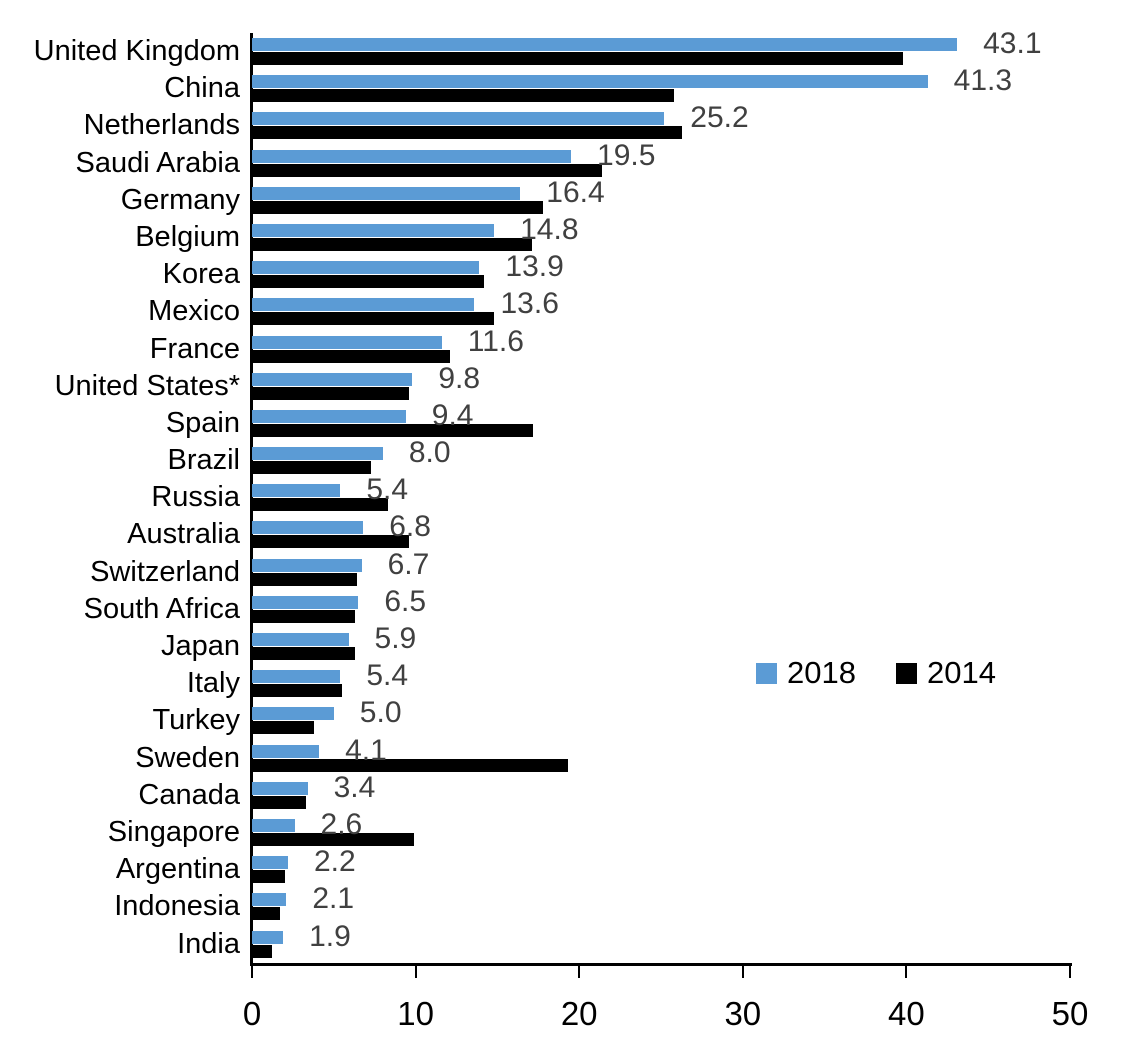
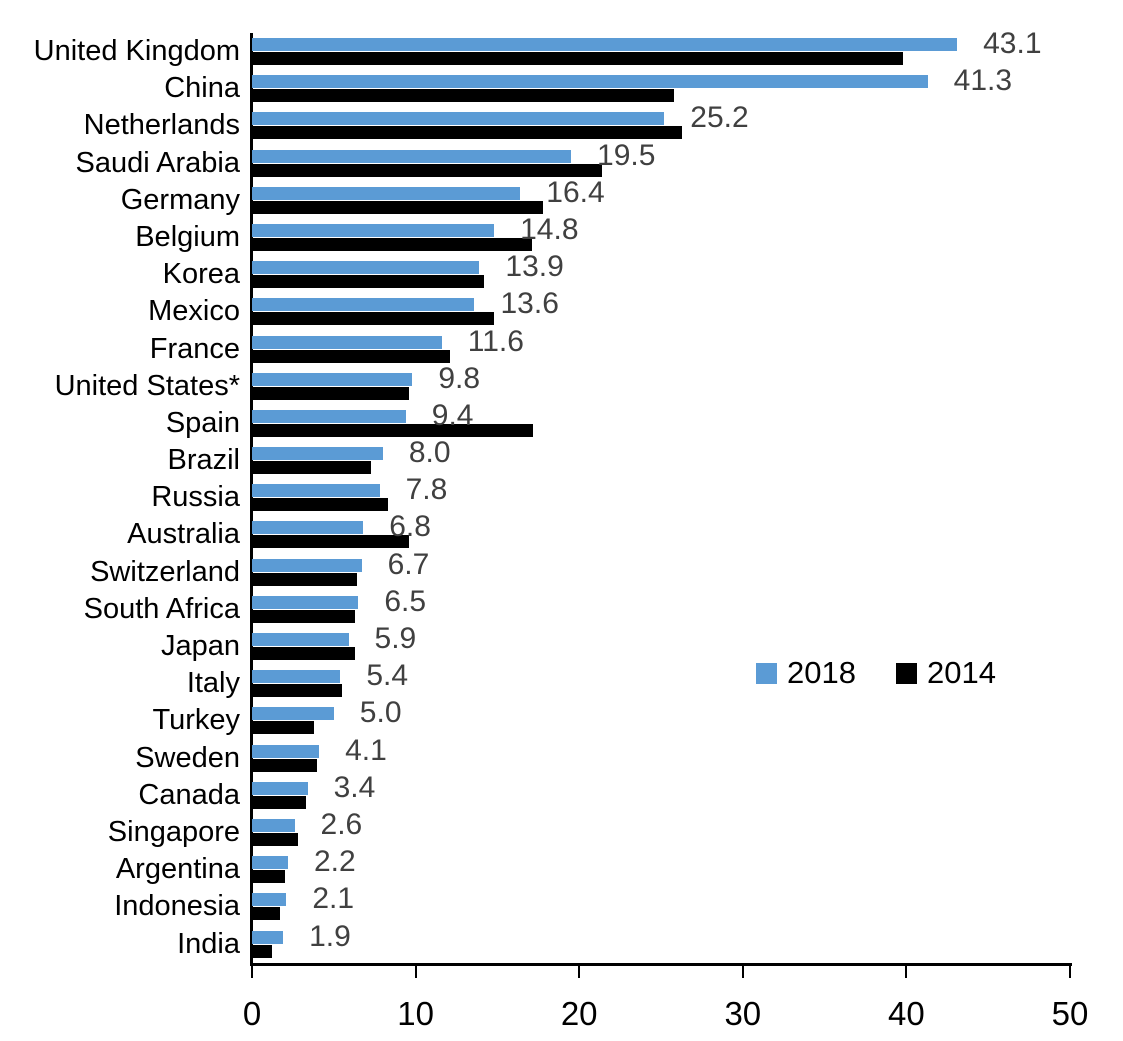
2018/Russia: 5.4 -> 7.8
2014/Sweden: 19.3 -> 4.0
2014/Singapore: 9.9 -> 2.8
